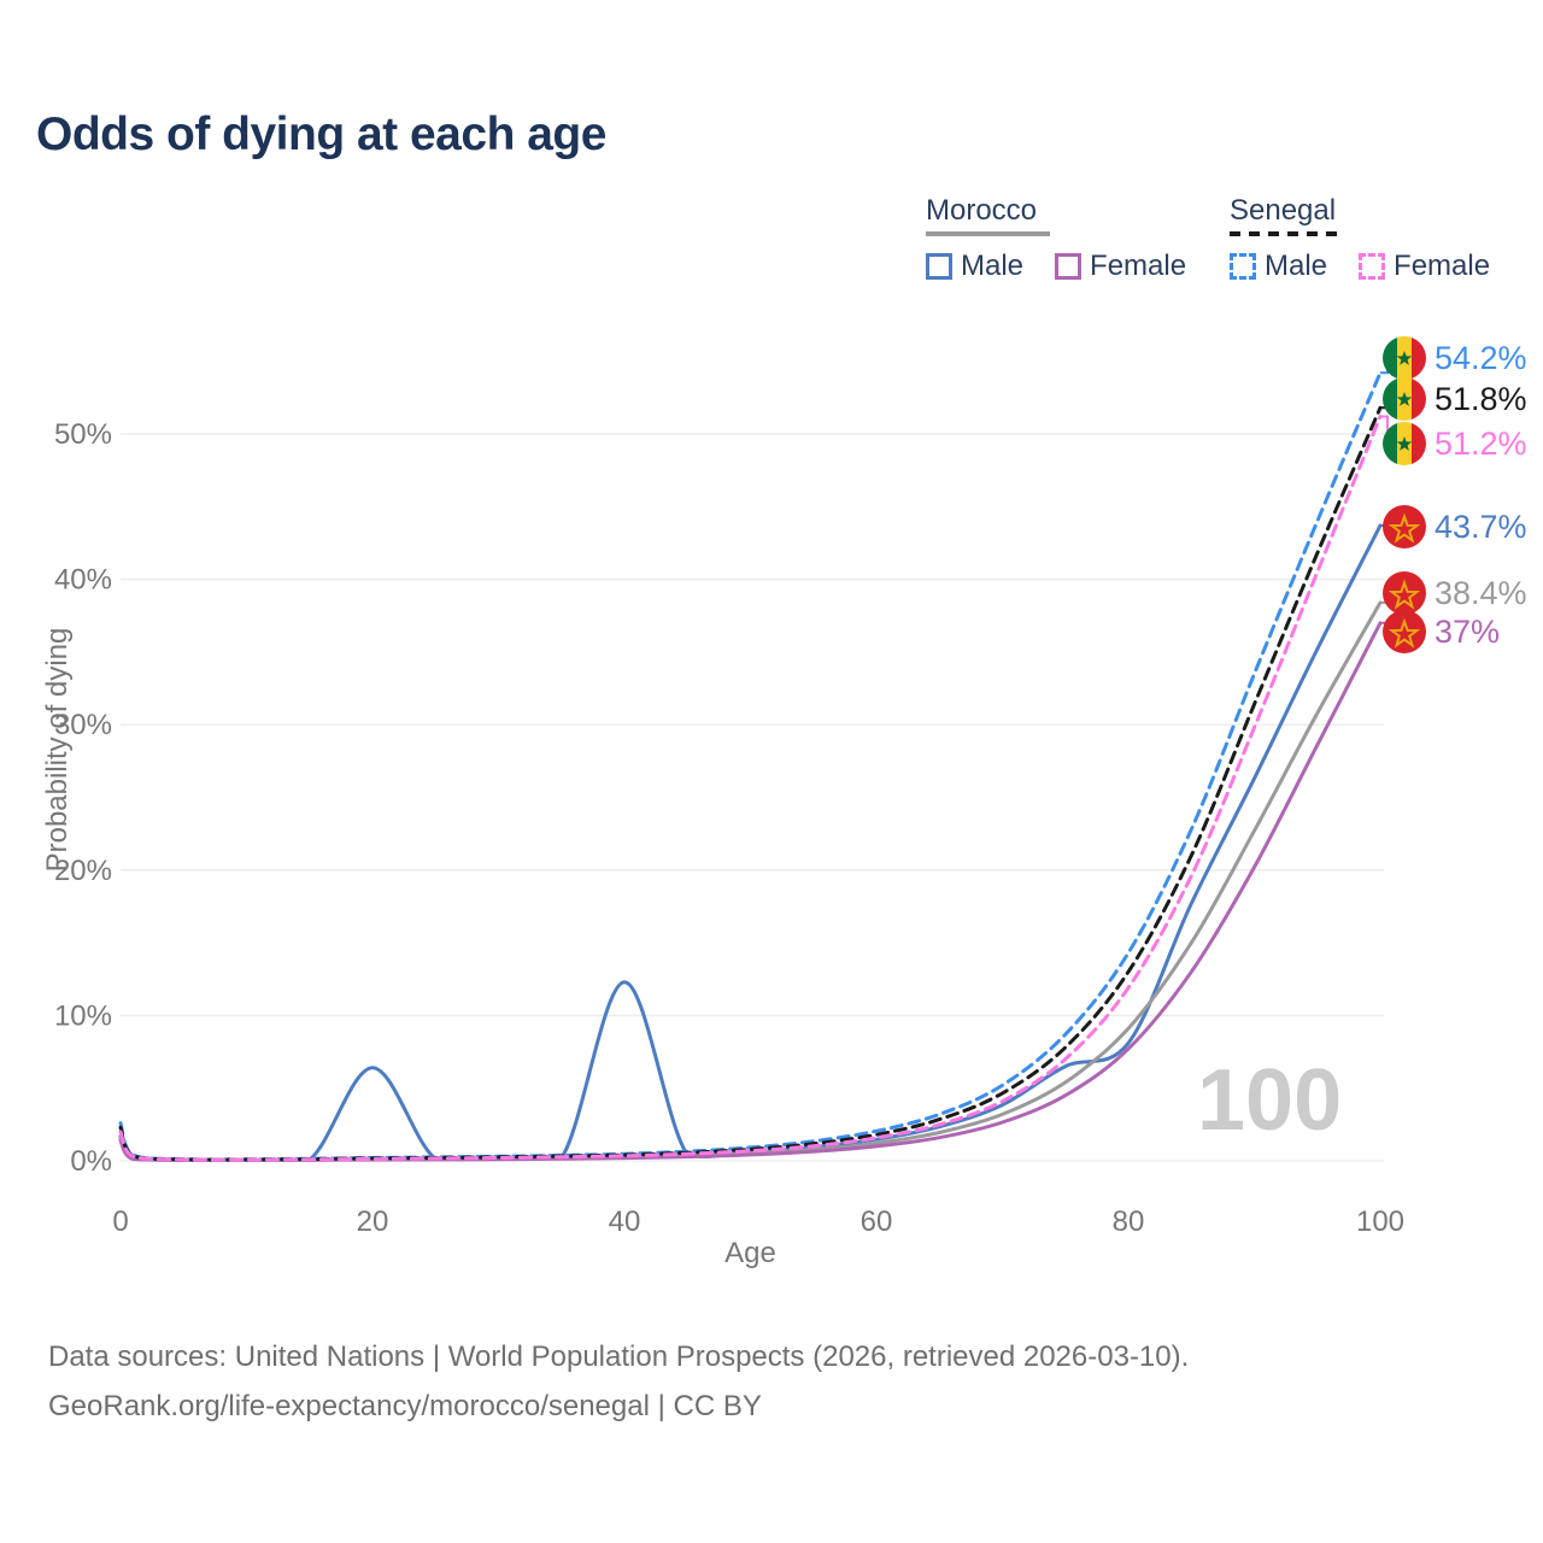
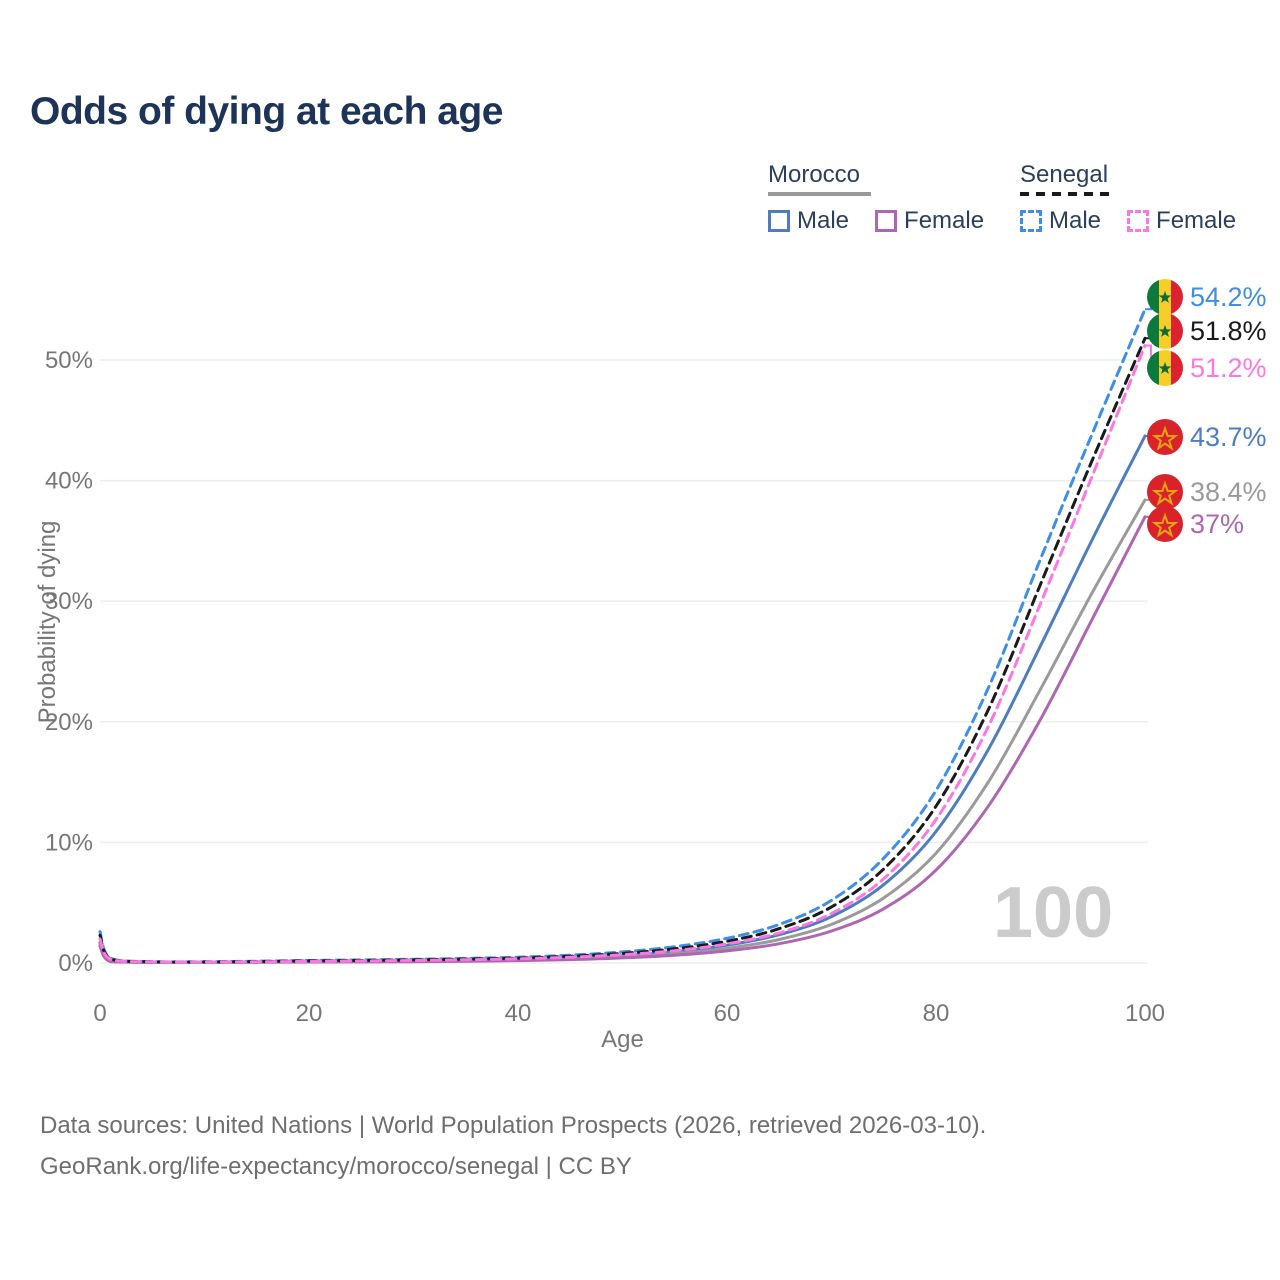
Morocco Male/20: 6.4% -> 0.1%
Morocco Male/40: 12.3% -> 0.3%
Morocco Male/80: 8.1% -> 10.9%
